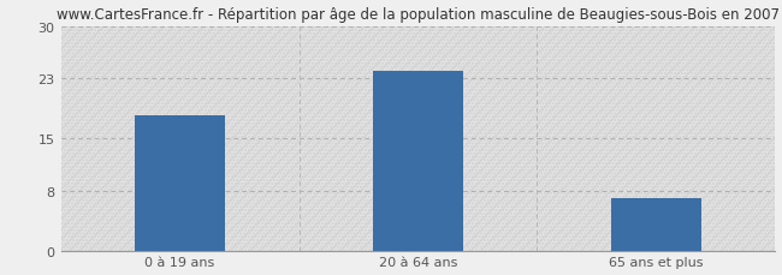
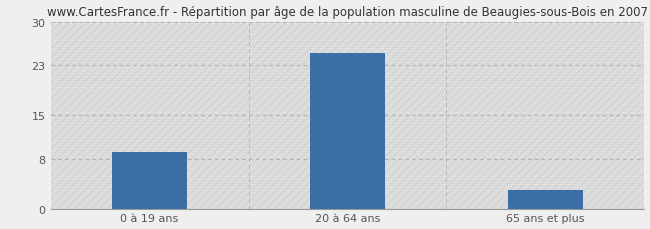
0 à 19 ans: 18 -> 9
20 à 64 ans: 24 -> 25
65 ans et plus: 7 -> 3
